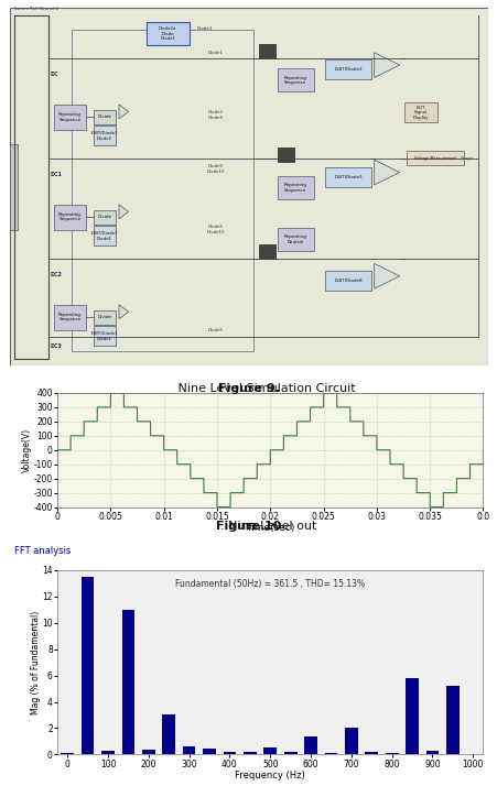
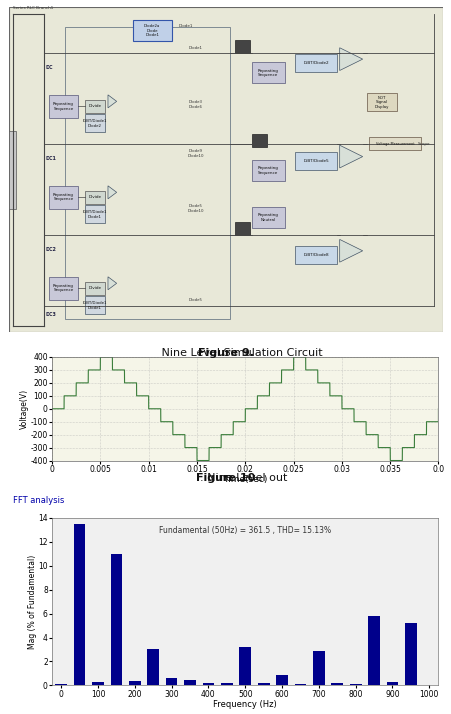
500: 0.6 -> 3.2
600: 1.4 -> 0.9
700: 2.0 -> 2.9
